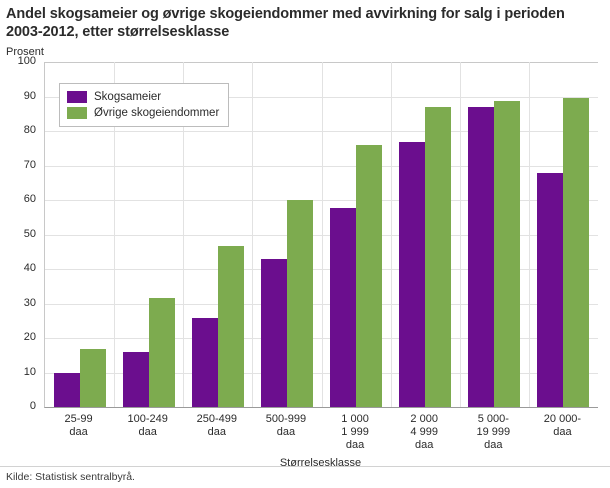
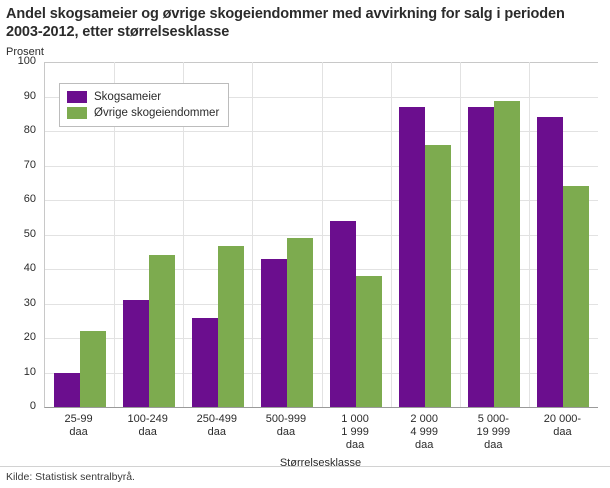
Øvrige skogeiendommer/25-99 daa: 17 -> 22
Skogsameier/100-249 daa: 16 -> 31
Øvrige skogeiendommer/100-249 daa: 32 -> 44
Øvrige skogeiendommer/500-999 daa: 60 -> 49
Skogsameier/1 000 1 999 daa: 58 -> 54
Øvrige skogeiendommer/1 000 1 999 daa: 76 -> 38
Skogsameier/2 000 4 999 daa: 77 -> 87
Øvrige skogeiendommer/2 000 4 999 daa: 87 -> 76
Skogsameier/20 000- daa: 68 -> 84
Øvrige skogeiendommer/20 000- daa: 90 -> 64
